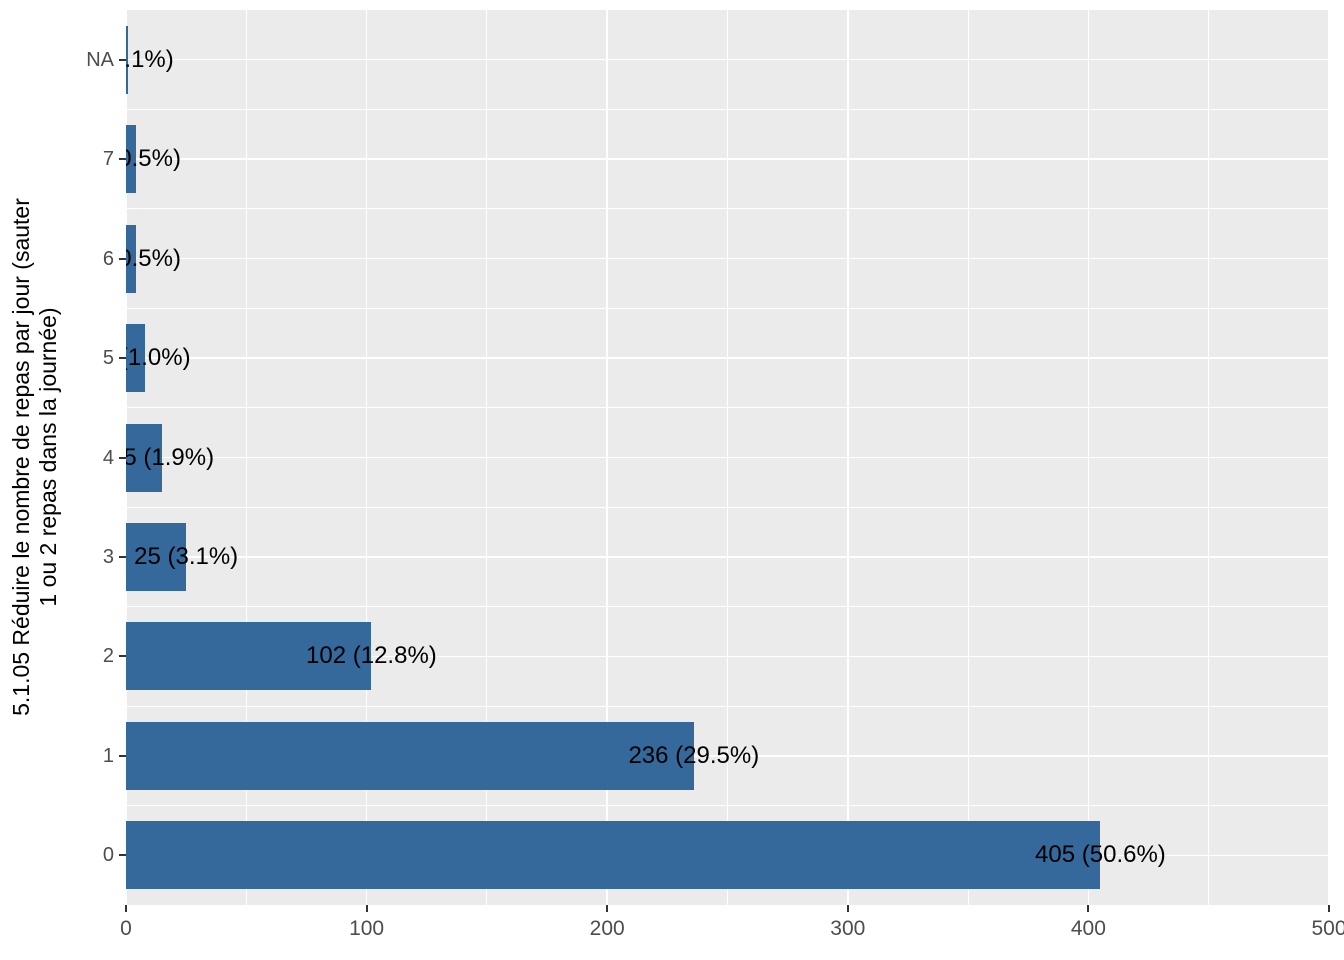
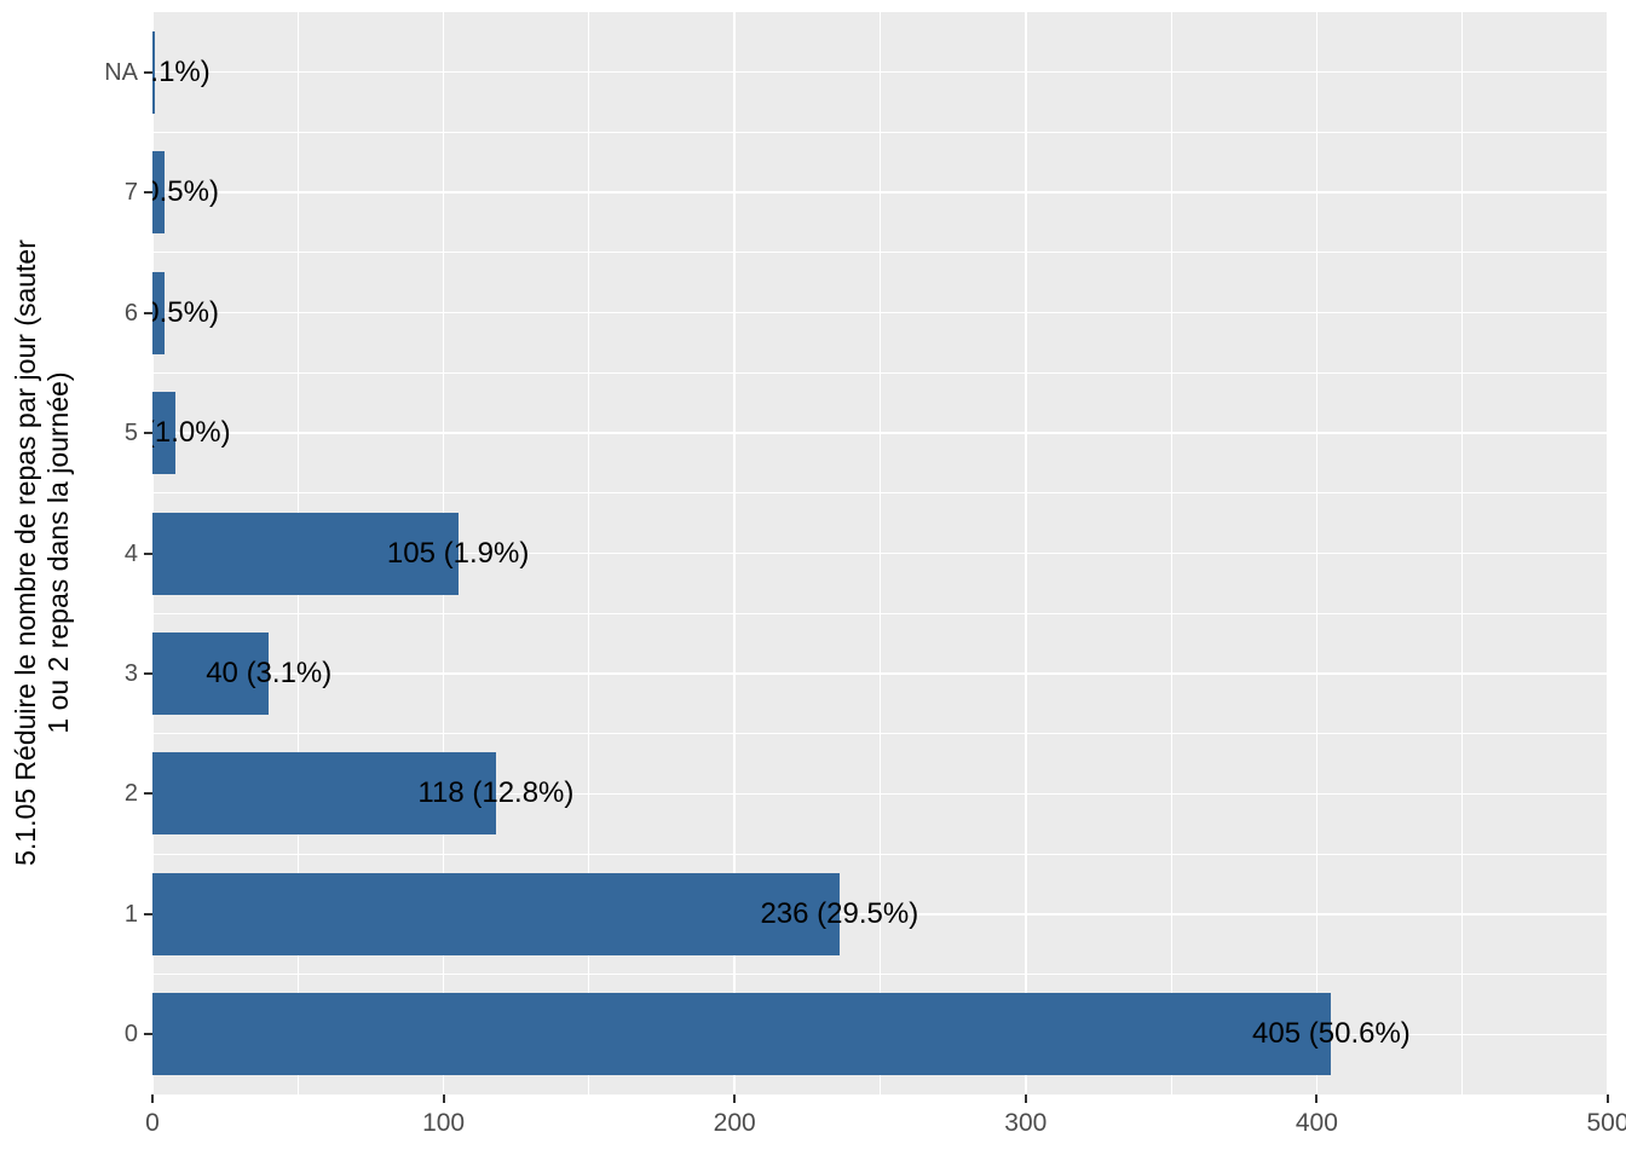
4: 15 -> 105
3: 25 -> 40
2: 102 -> 118
